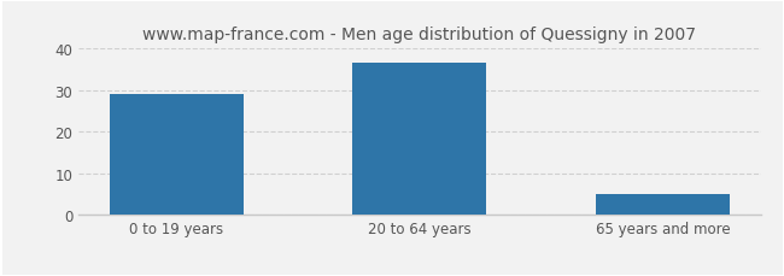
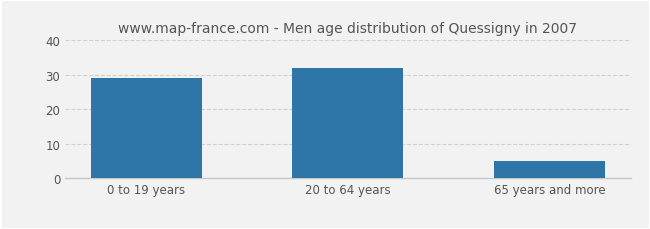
20 to 64 years: 36.5 -> 32.0
